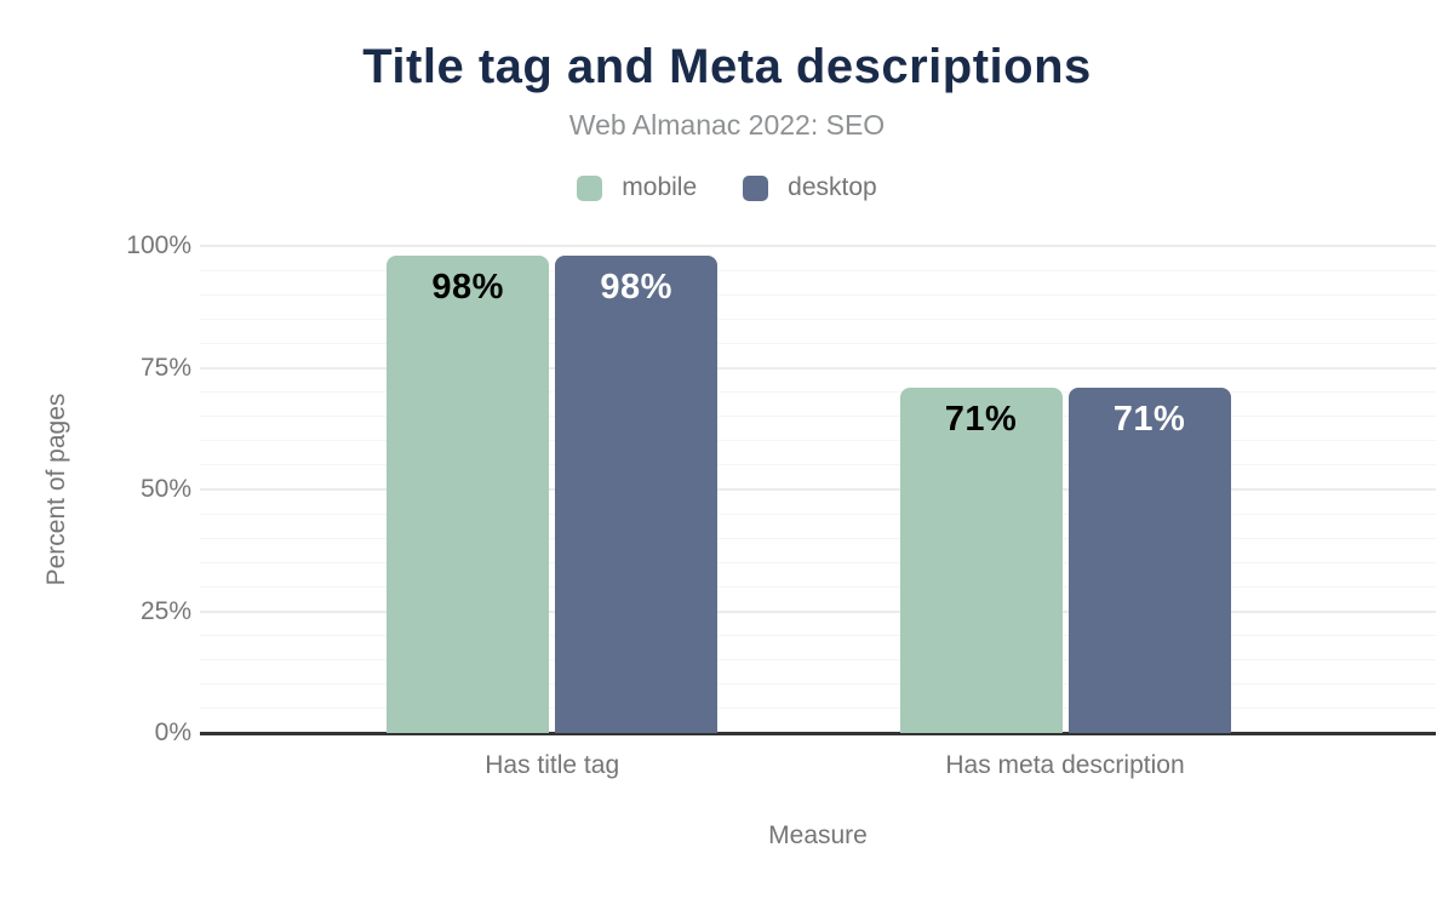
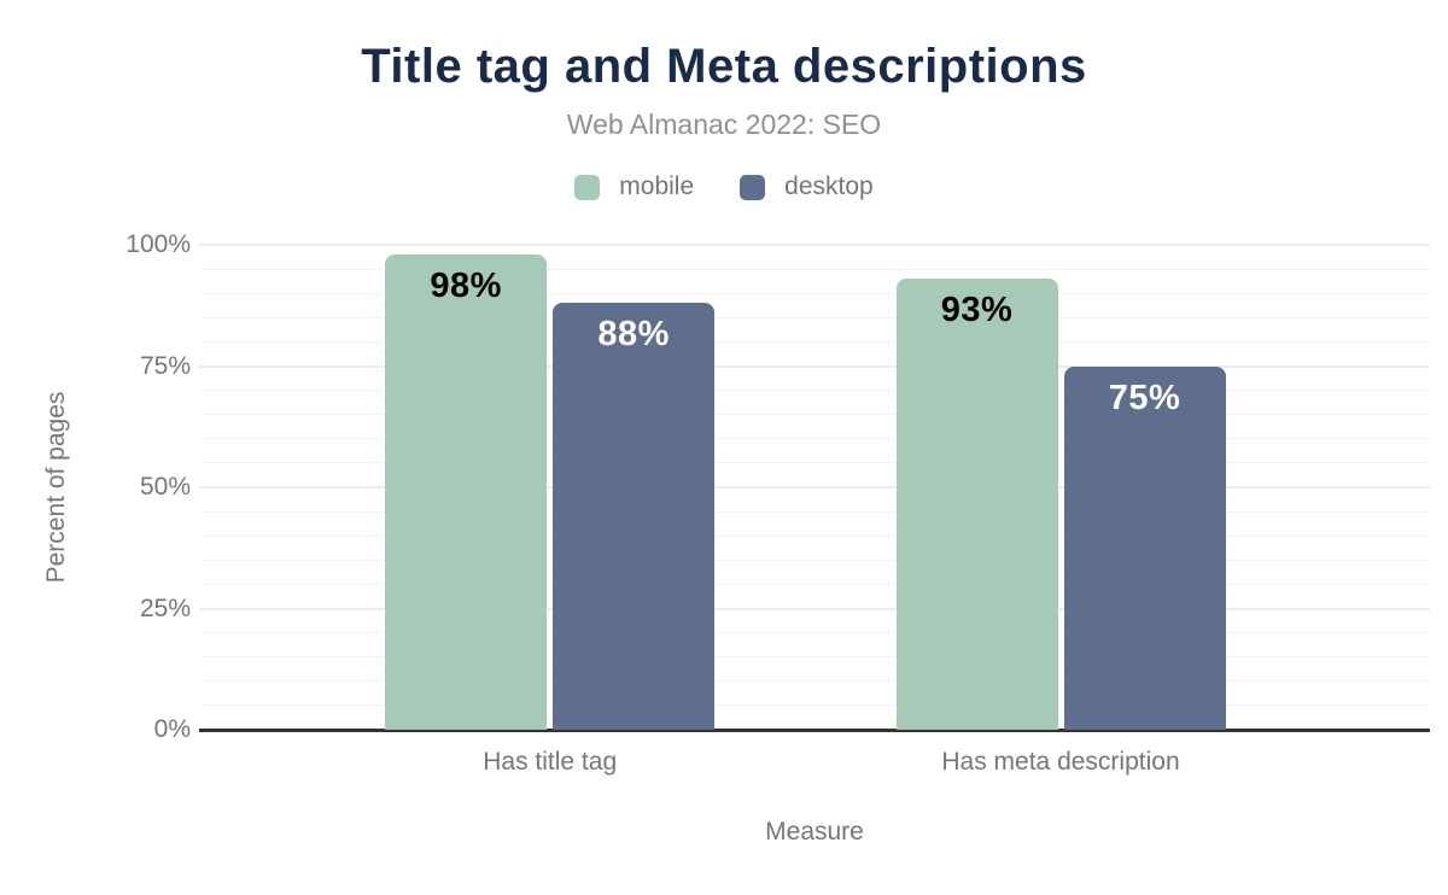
desktop/Has title tag: 98% -> 88%
mobile/Has meta description: 71% -> 93%
desktop/Has meta description: 71% -> 75%
